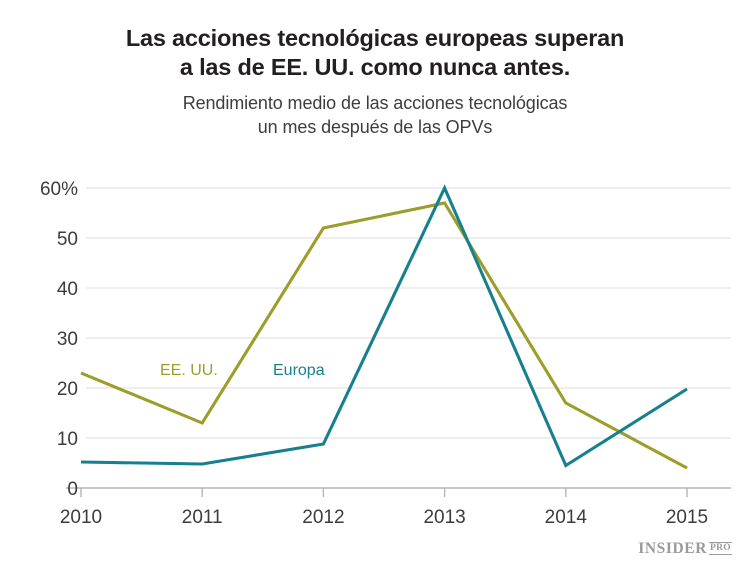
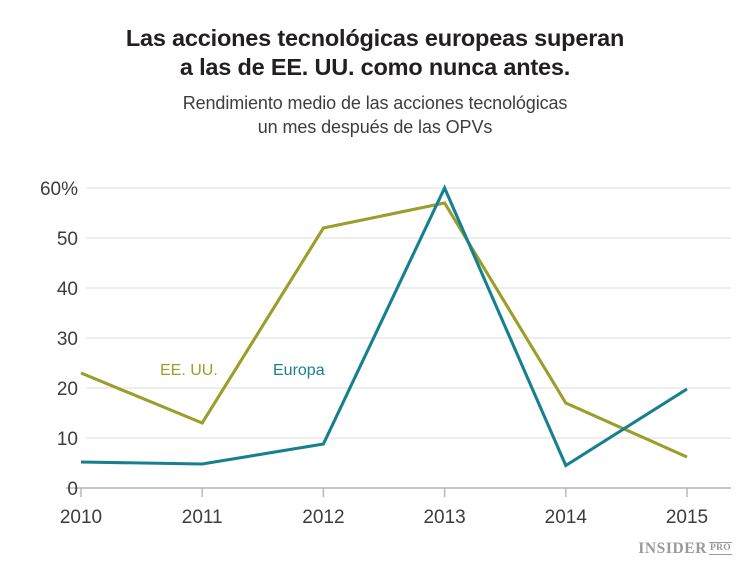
EE. UU./2015: 4% -> 6%
